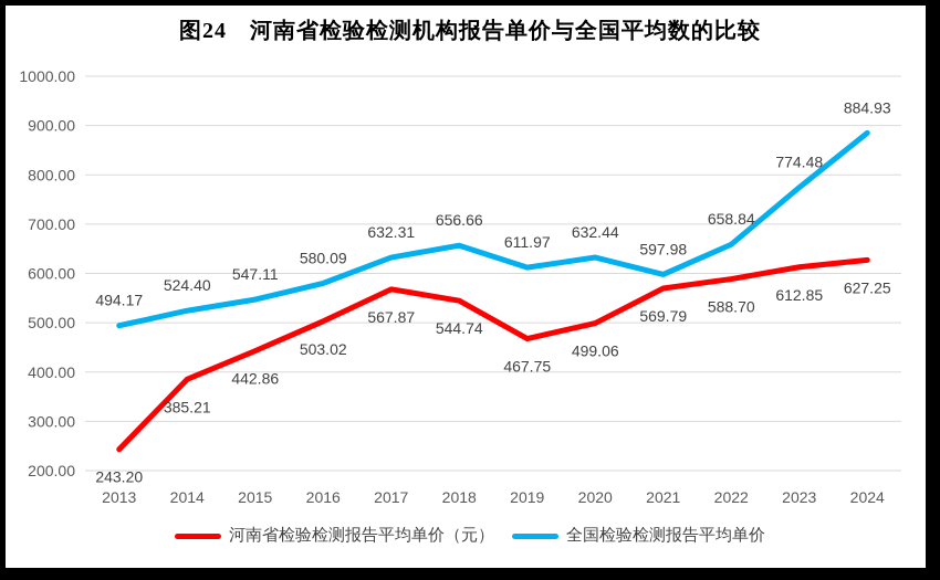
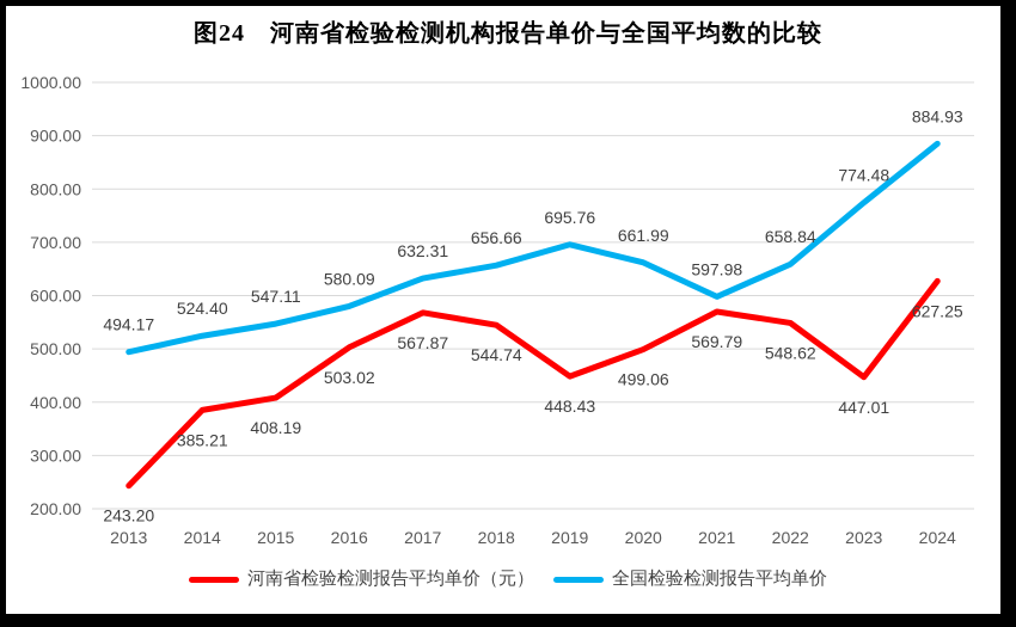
河南省检验检测报告平均单价（元）/2015: 442.86 -> 408.19
河南省检验检测报告平均单价（元）/2019: 467.75 -> 448.43
全国检验检测报告平均单价/2019: 611.97 -> 695.76
全国检验检测报告平均单价/2020: 632.44 -> 661.99
河南省检验检测报告平均单价（元）/2022: 588.70 -> 548.62
河南省检验检测报告平均单价（元）/2023: 612.85 -> 447.01
